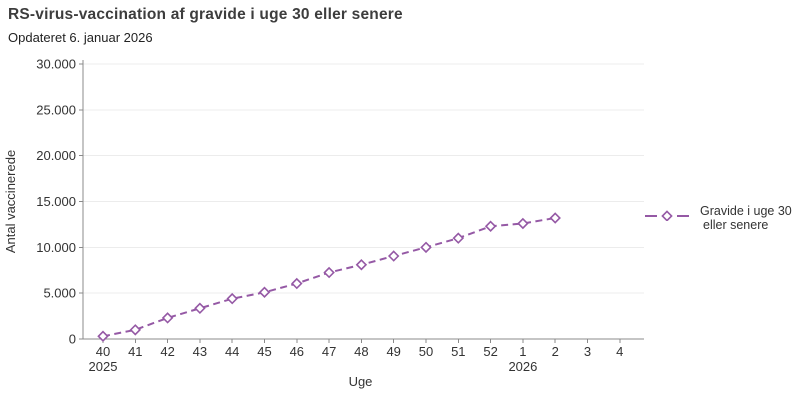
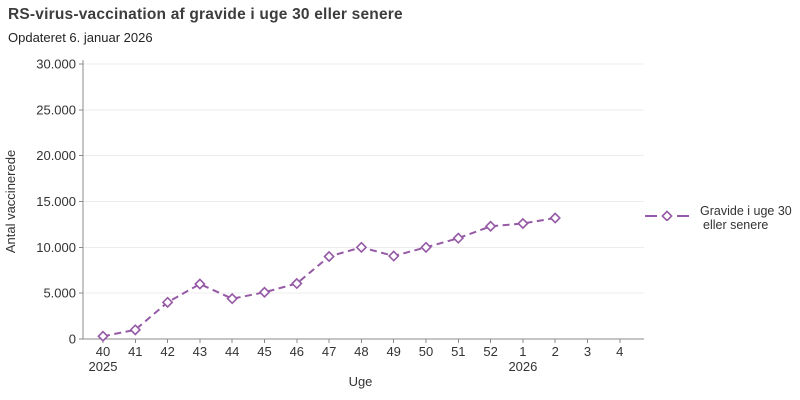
42: 2000 -> 4000
43: 3000 -> 6000
47: 7000 -> 9000
48: 8000 -> 10000
